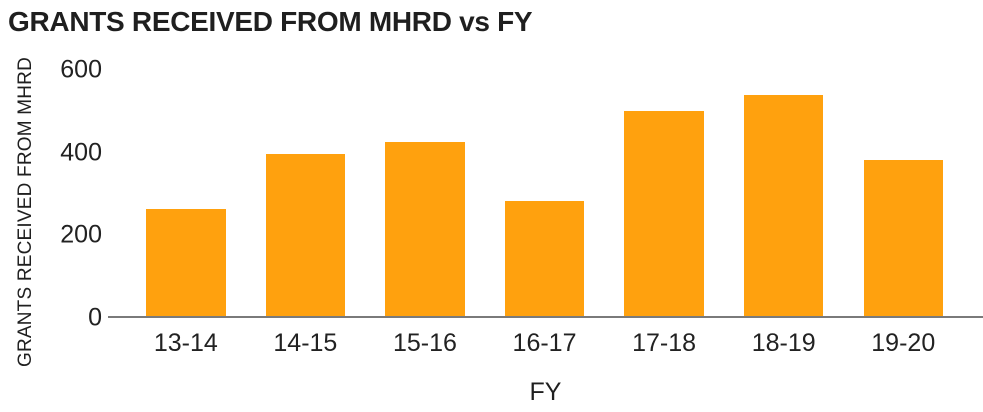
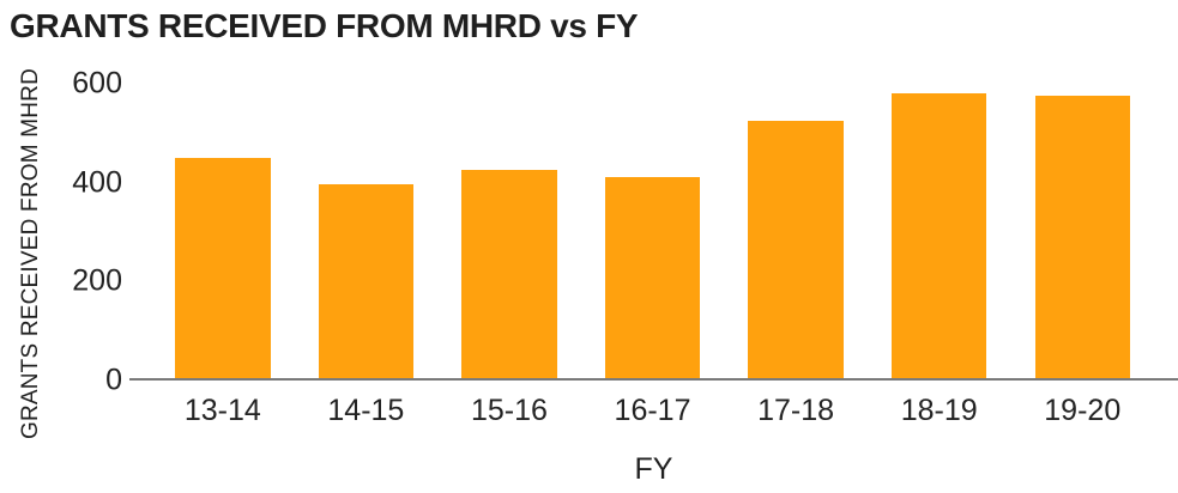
13-14: 260 -> 450
16-17: 280 -> 410
17-18: 500 -> 520
18-19: 540 -> 580
19-20: 380 -> 580
